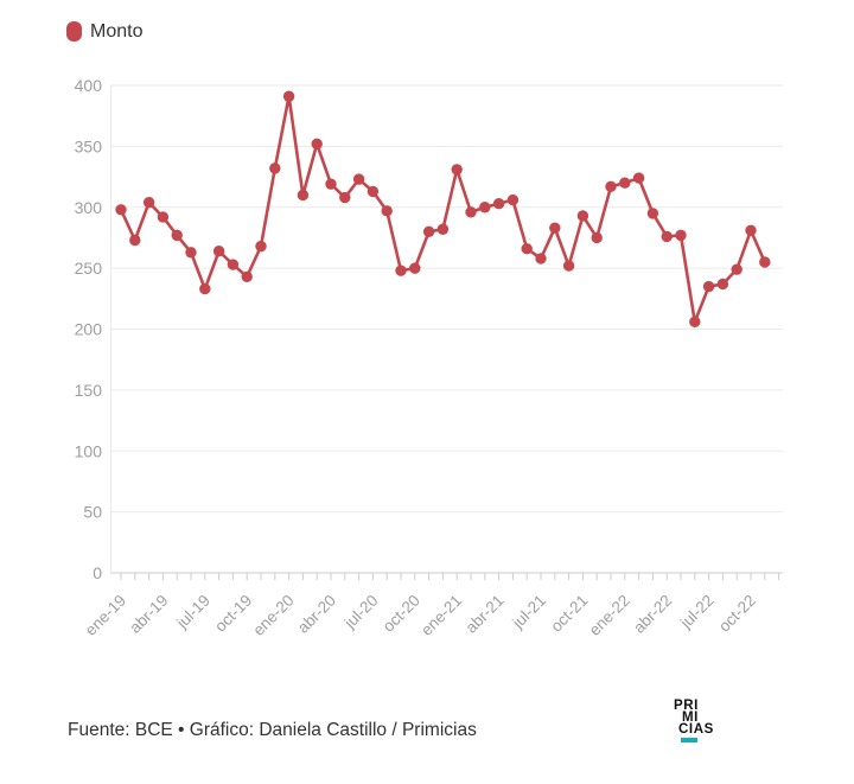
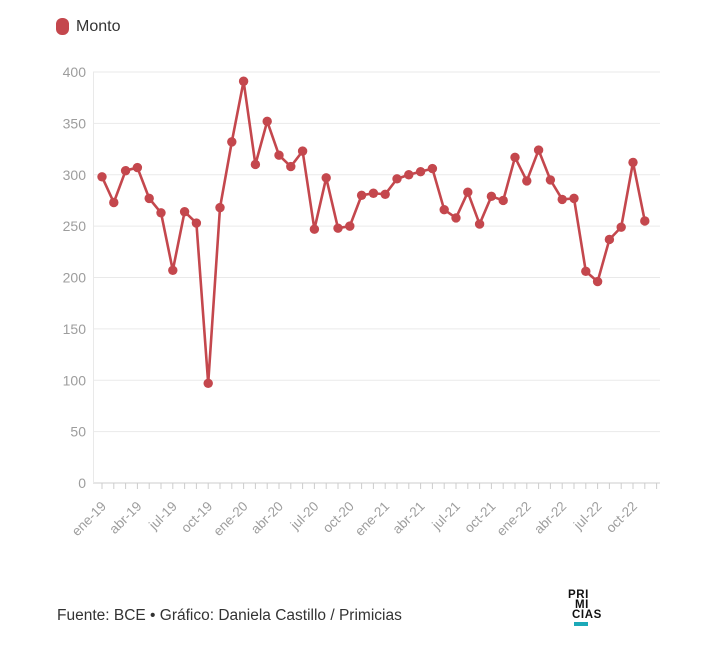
abr-19: 292 -> 307
jul-19: 233 -> 207
oct-19: 243 -> 97
jul-20: 313 -> 247
ene-21: 331 -> 281
oct-21: 293 -> 279
ene-22: 320 -> 294
jul-22: 235 -> 196
oct-22: 281 -> 312
